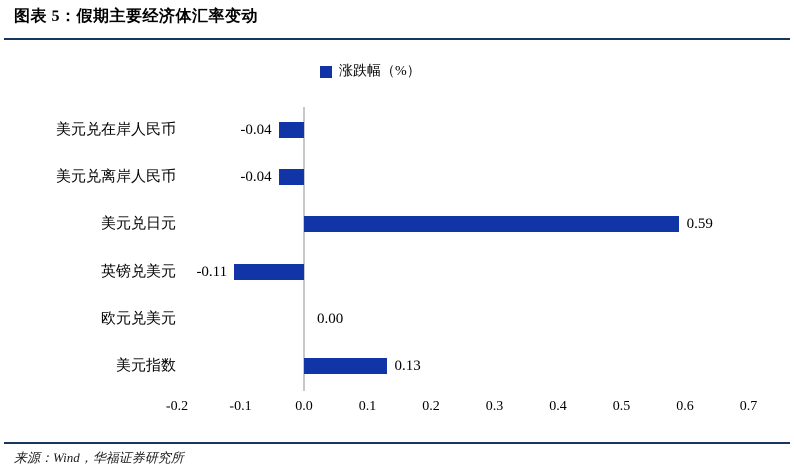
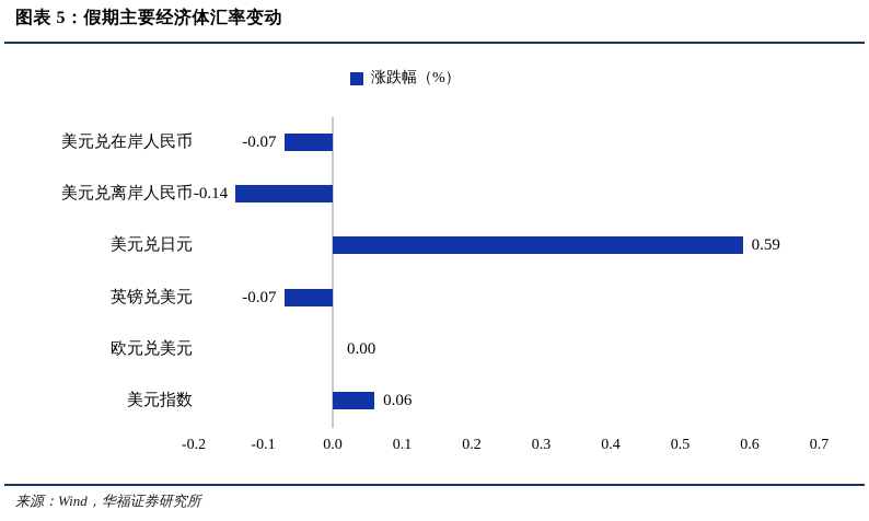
美元兑在岸人民币: -0.04 -> -0.07
美元兑离岸人民币: -0.04 -> -0.14
英镑兑美元: -0.11 -> -0.07
美元指数: 0.13 -> 0.06
